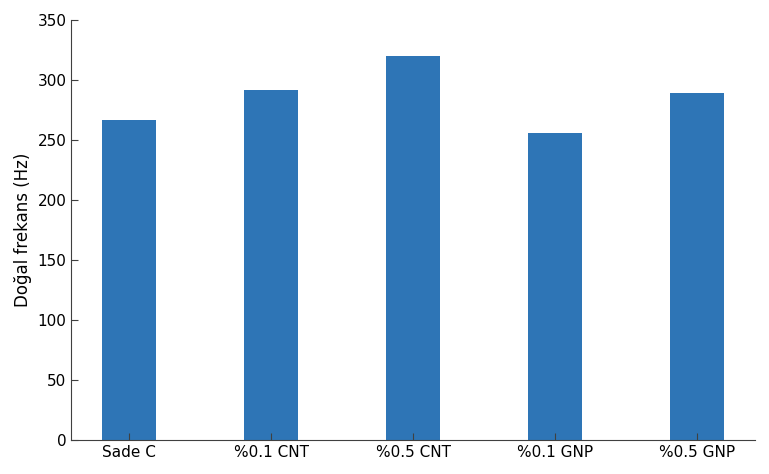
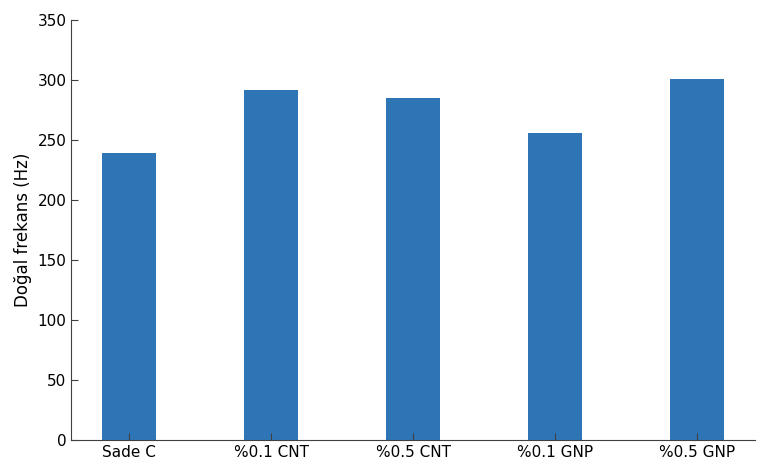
Sade C: 267 -> 239
%0.5 CNT: 320 -> 285
%0.5 GNP: 289 -> 301
